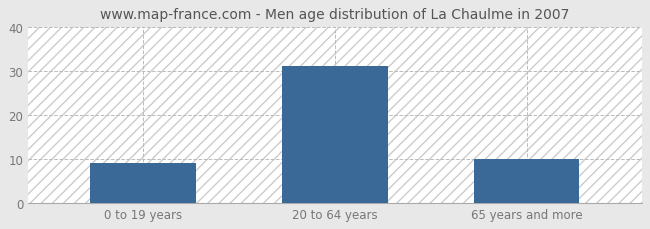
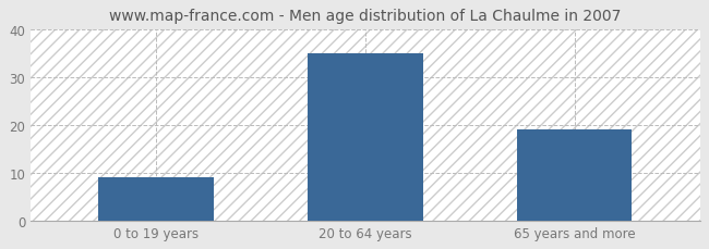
20 to 64 years: 31 -> 35
65 years and more: 10 -> 19
